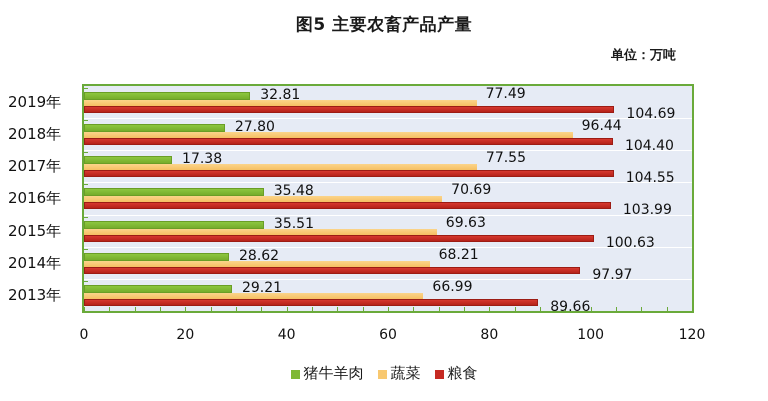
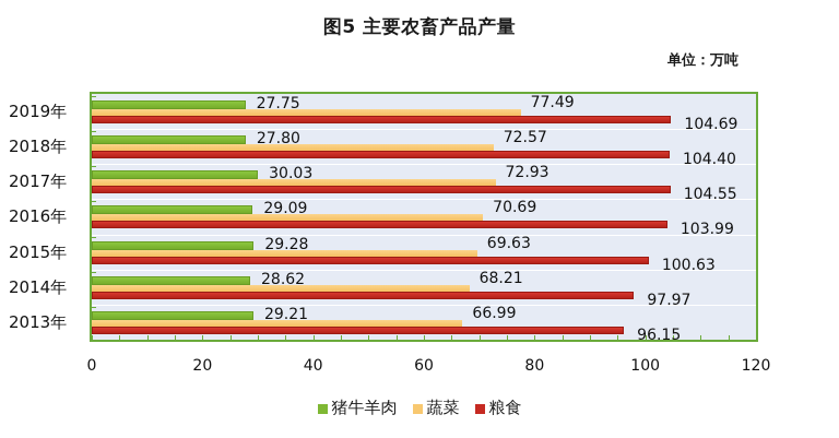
猪牛羊肉/2019年: 32.81 -> 27.75
蔬菜/2018年: 96.44 -> 72.57
猪牛羊肉/2017年: 17.38 -> 30.03
蔬菜/2017年: 77.55 -> 72.93
猪牛羊肉/2016年: 35.48 -> 29.09
猪牛羊肉/2015年: 35.51 -> 29.28
粮食/2013年: 89.66 -> 96.15
